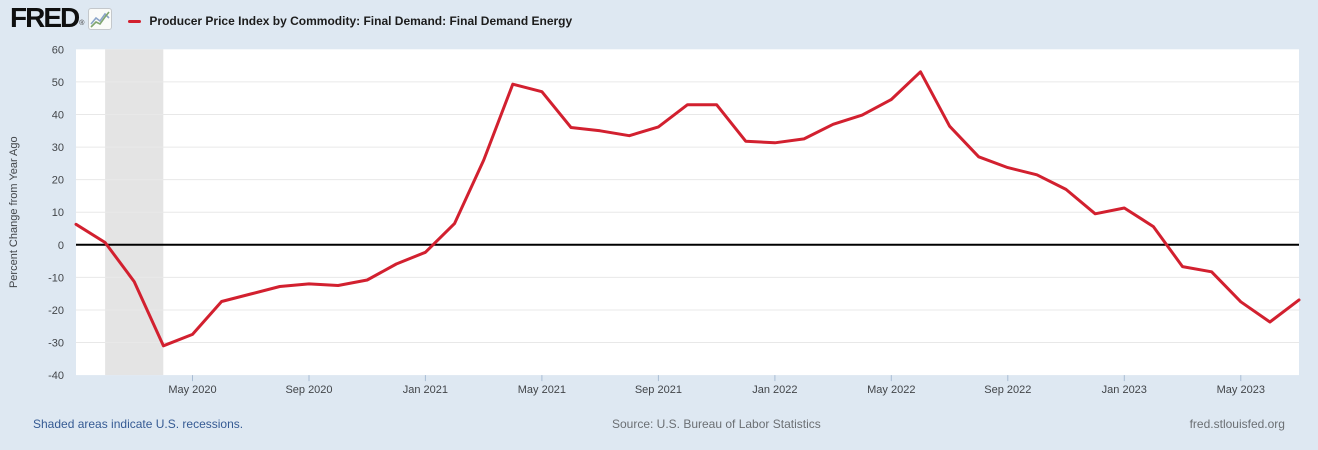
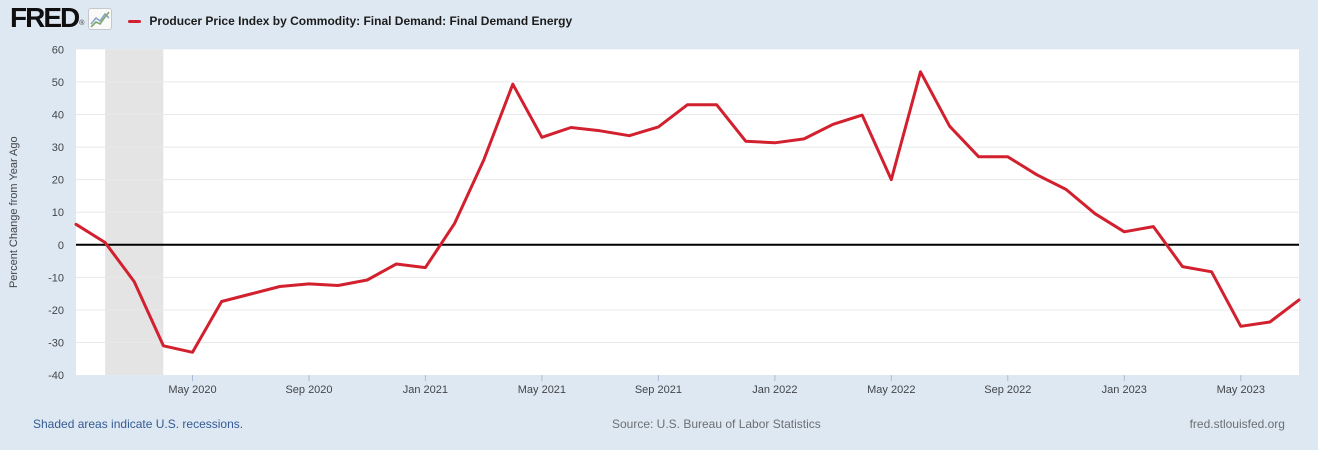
May 2020: -28 -> -33
Jan 2021: -2 -> -7
May 2021: 47 -> 33
May 2022: 45 -> 20
Sep 2022: 24 -> 27
Jan 2023: 11 -> 4
May 2023: -18 -> -25
